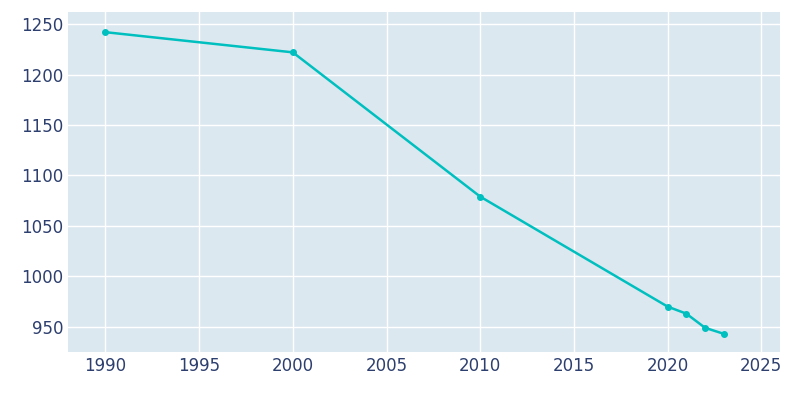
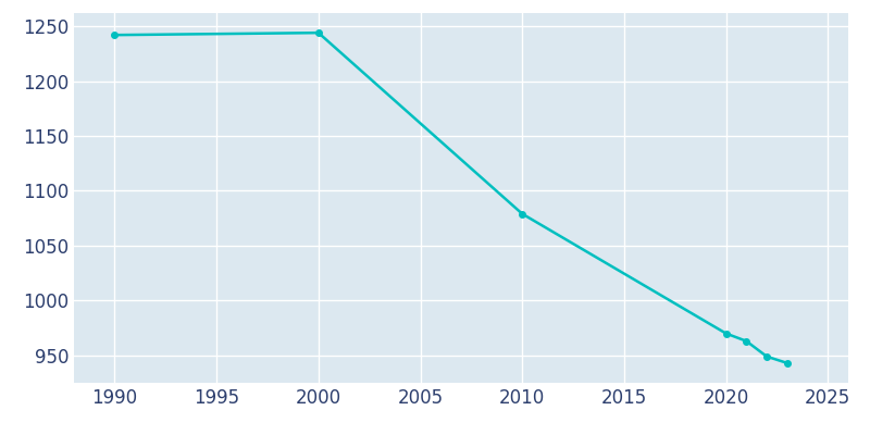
2000: 1222 -> 1244
